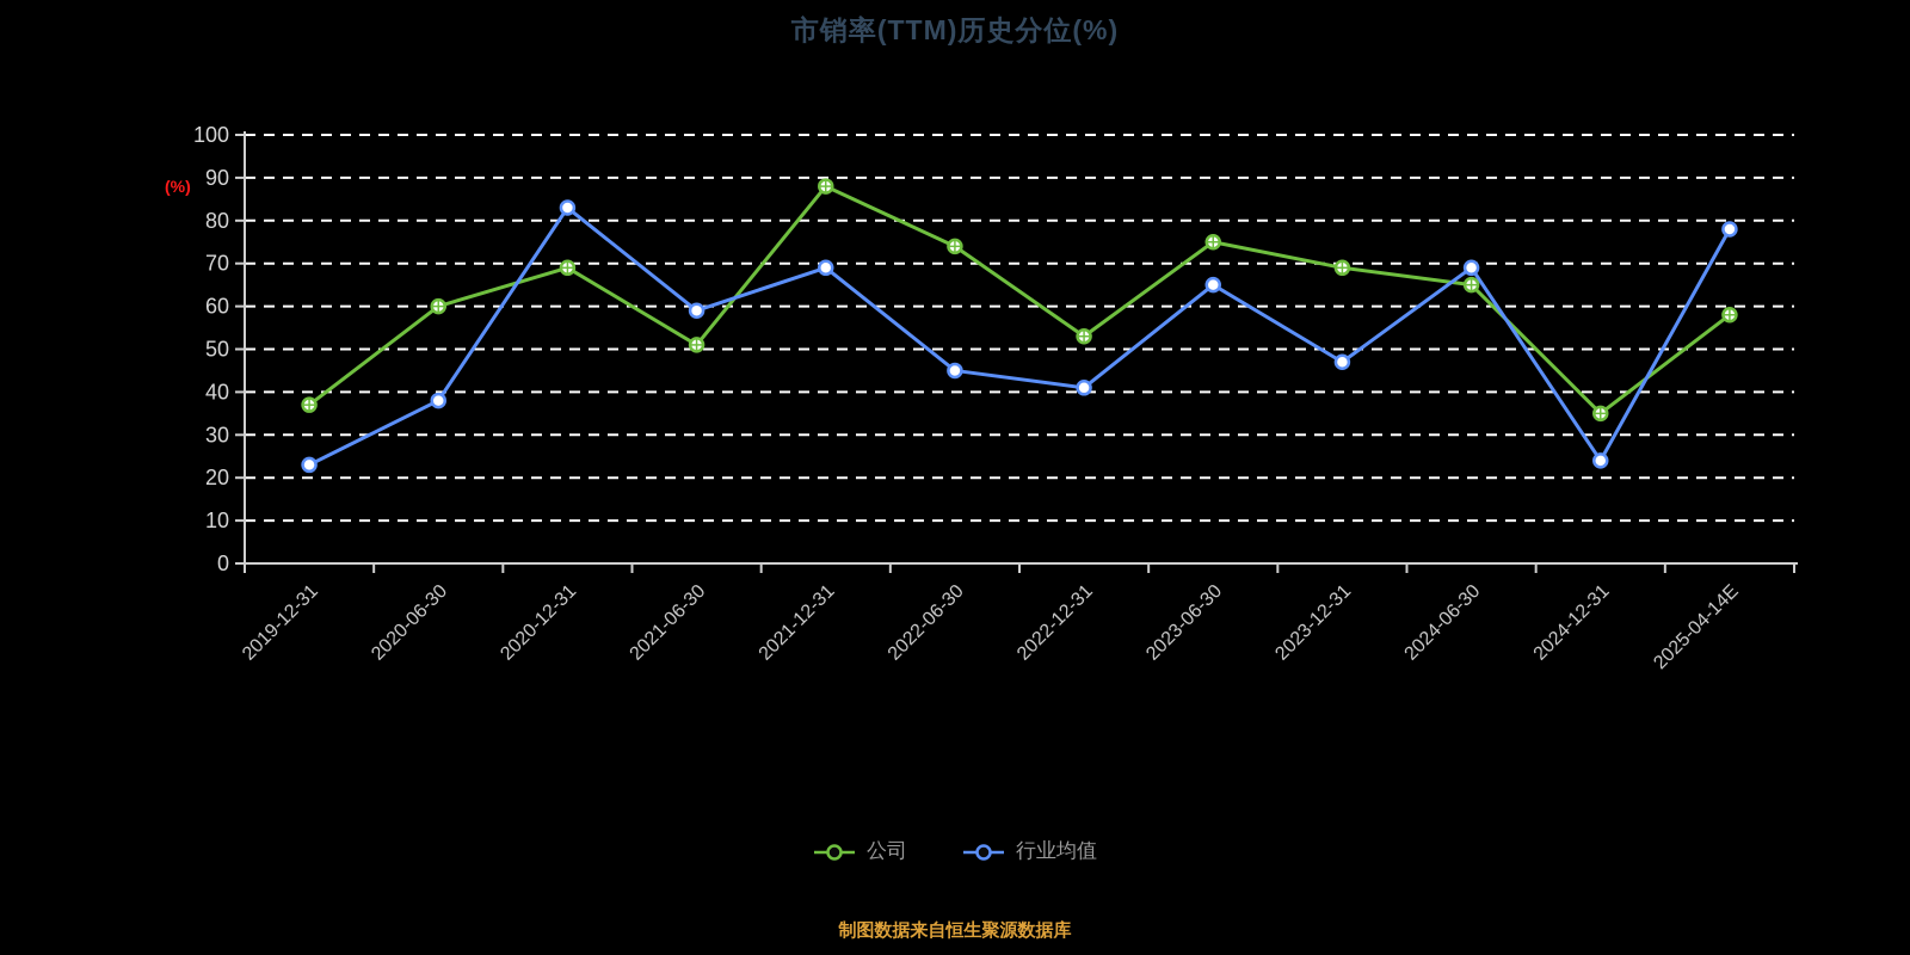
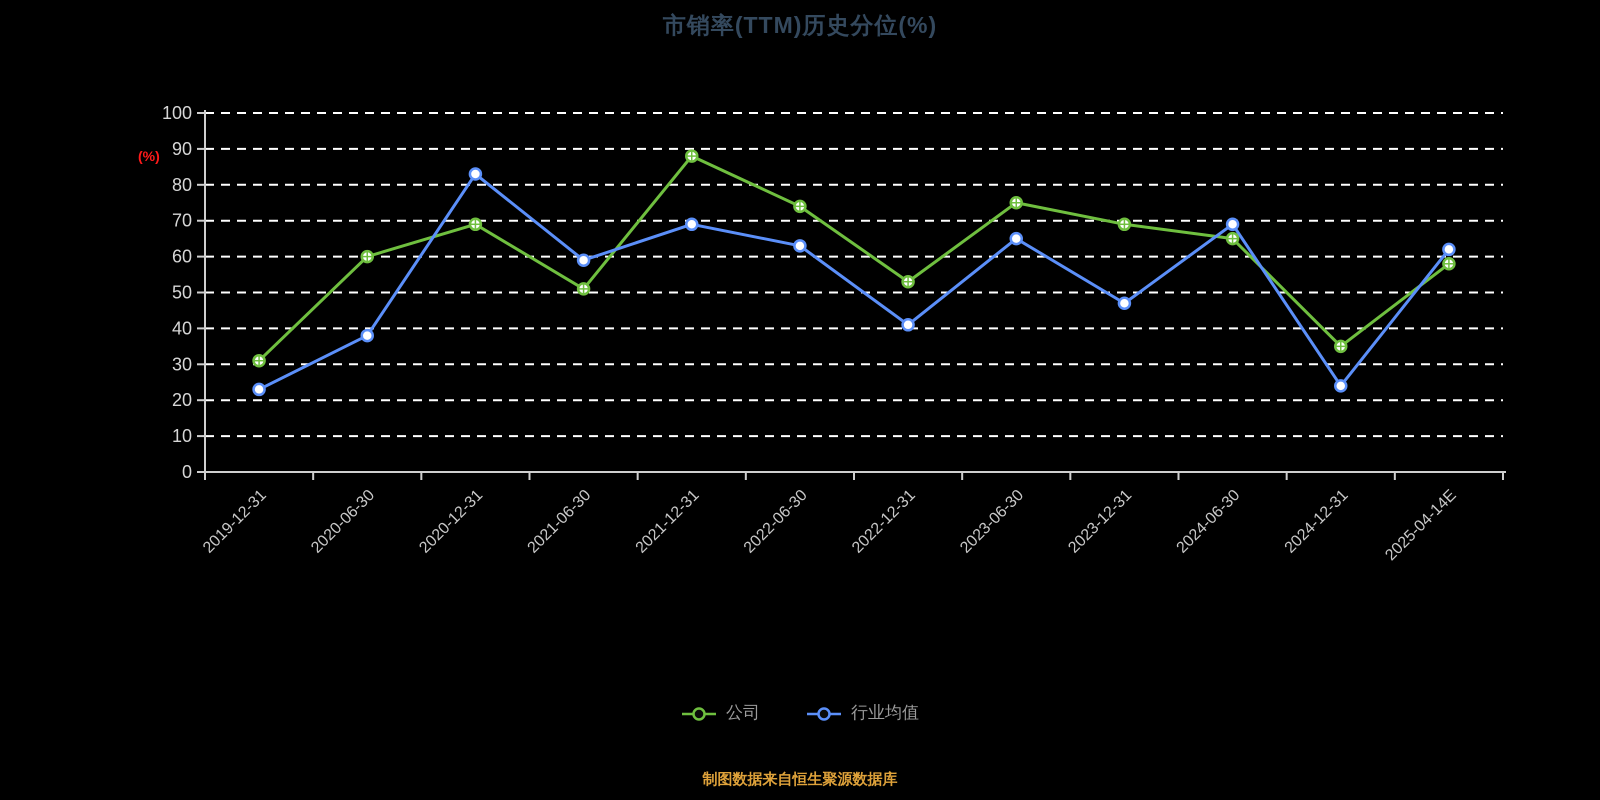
公司/2019-12-31: 37 -> 31
行业均值/2022-06-30: 45 -> 63
行业均值/2025-04-14E: 78 -> 62
